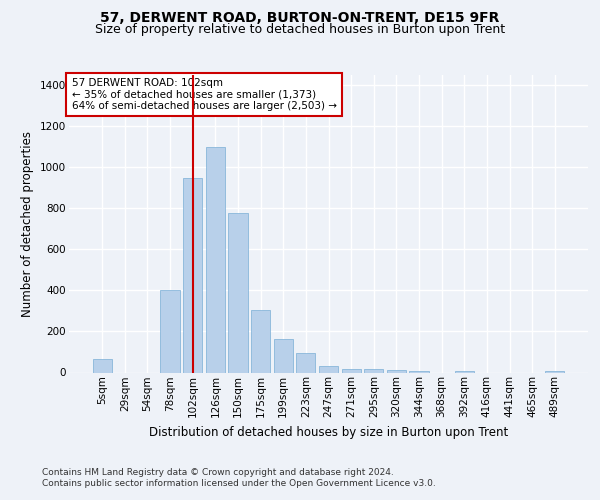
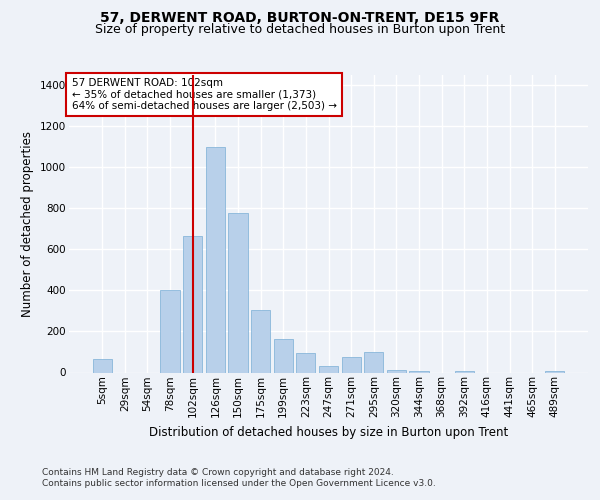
102sqm: 950 -> 665
271sqm: 15 -> 75
295sqm: 15 -> 100
